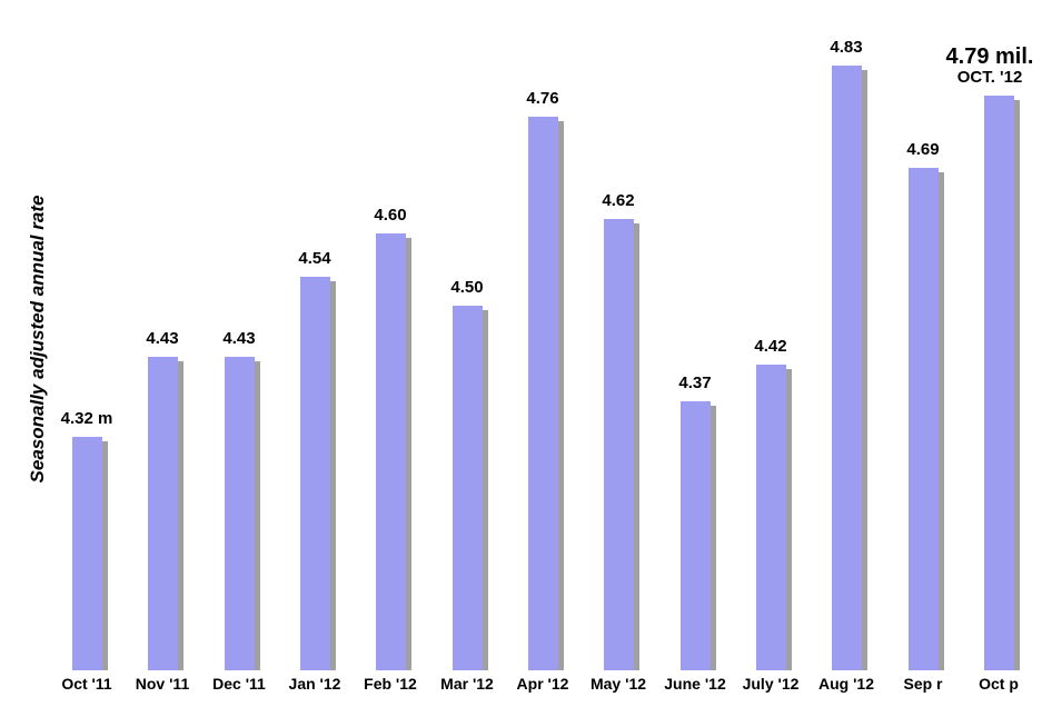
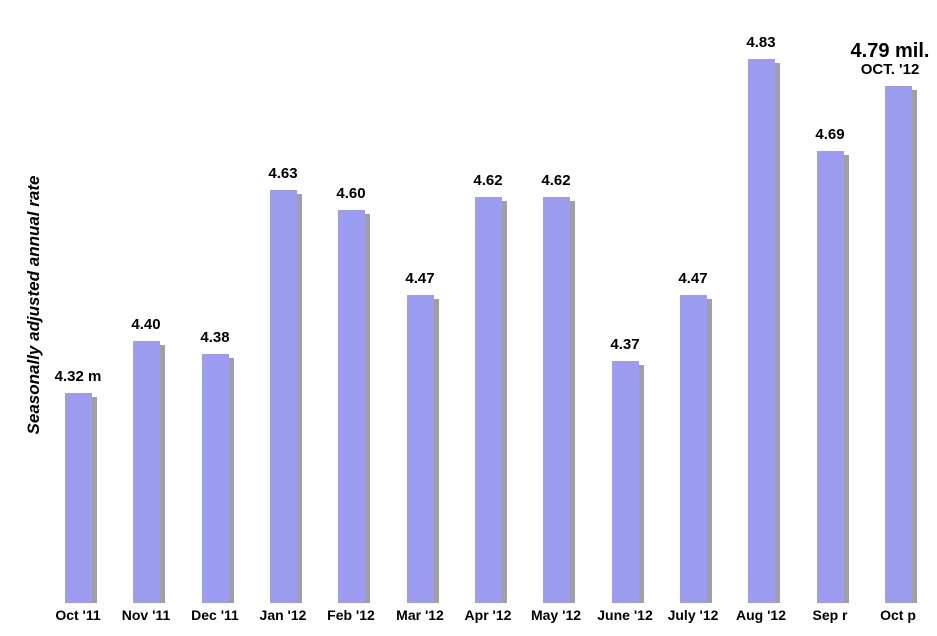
Nov '11: 4.43 -> 4.40
Dec '11: 4.43 -> 4.38
Jan '12: 4.54 -> 4.63
Mar '12: 4.50 -> 4.47
Apr '12: 4.76 -> 4.62
July '12: 4.42 -> 4.47
